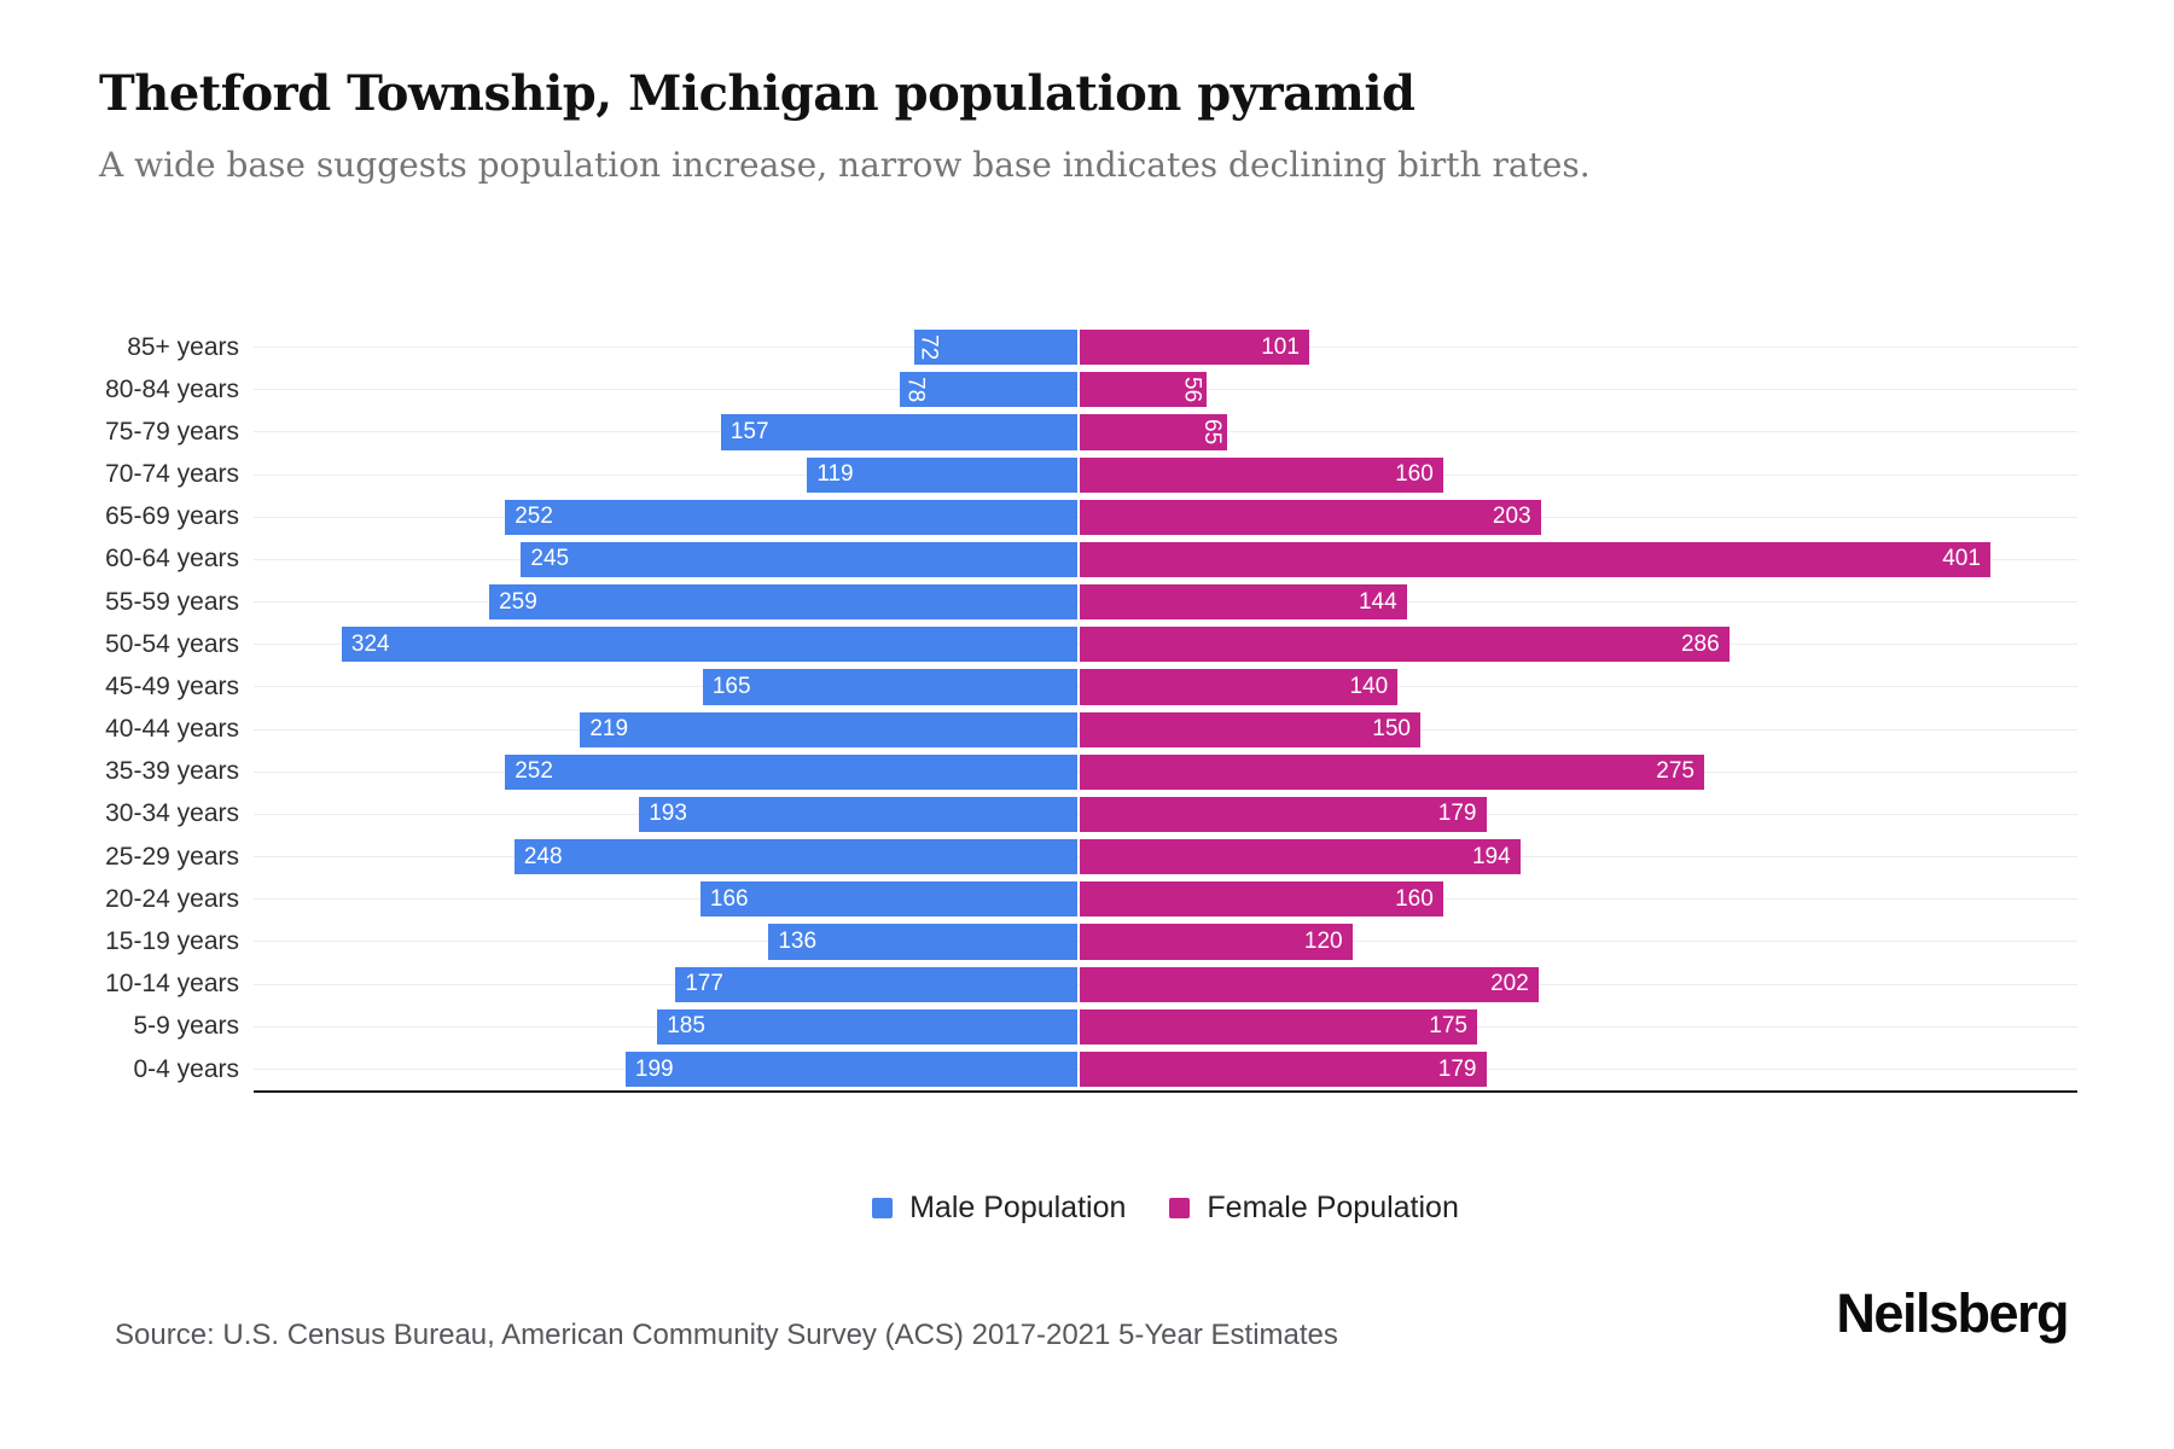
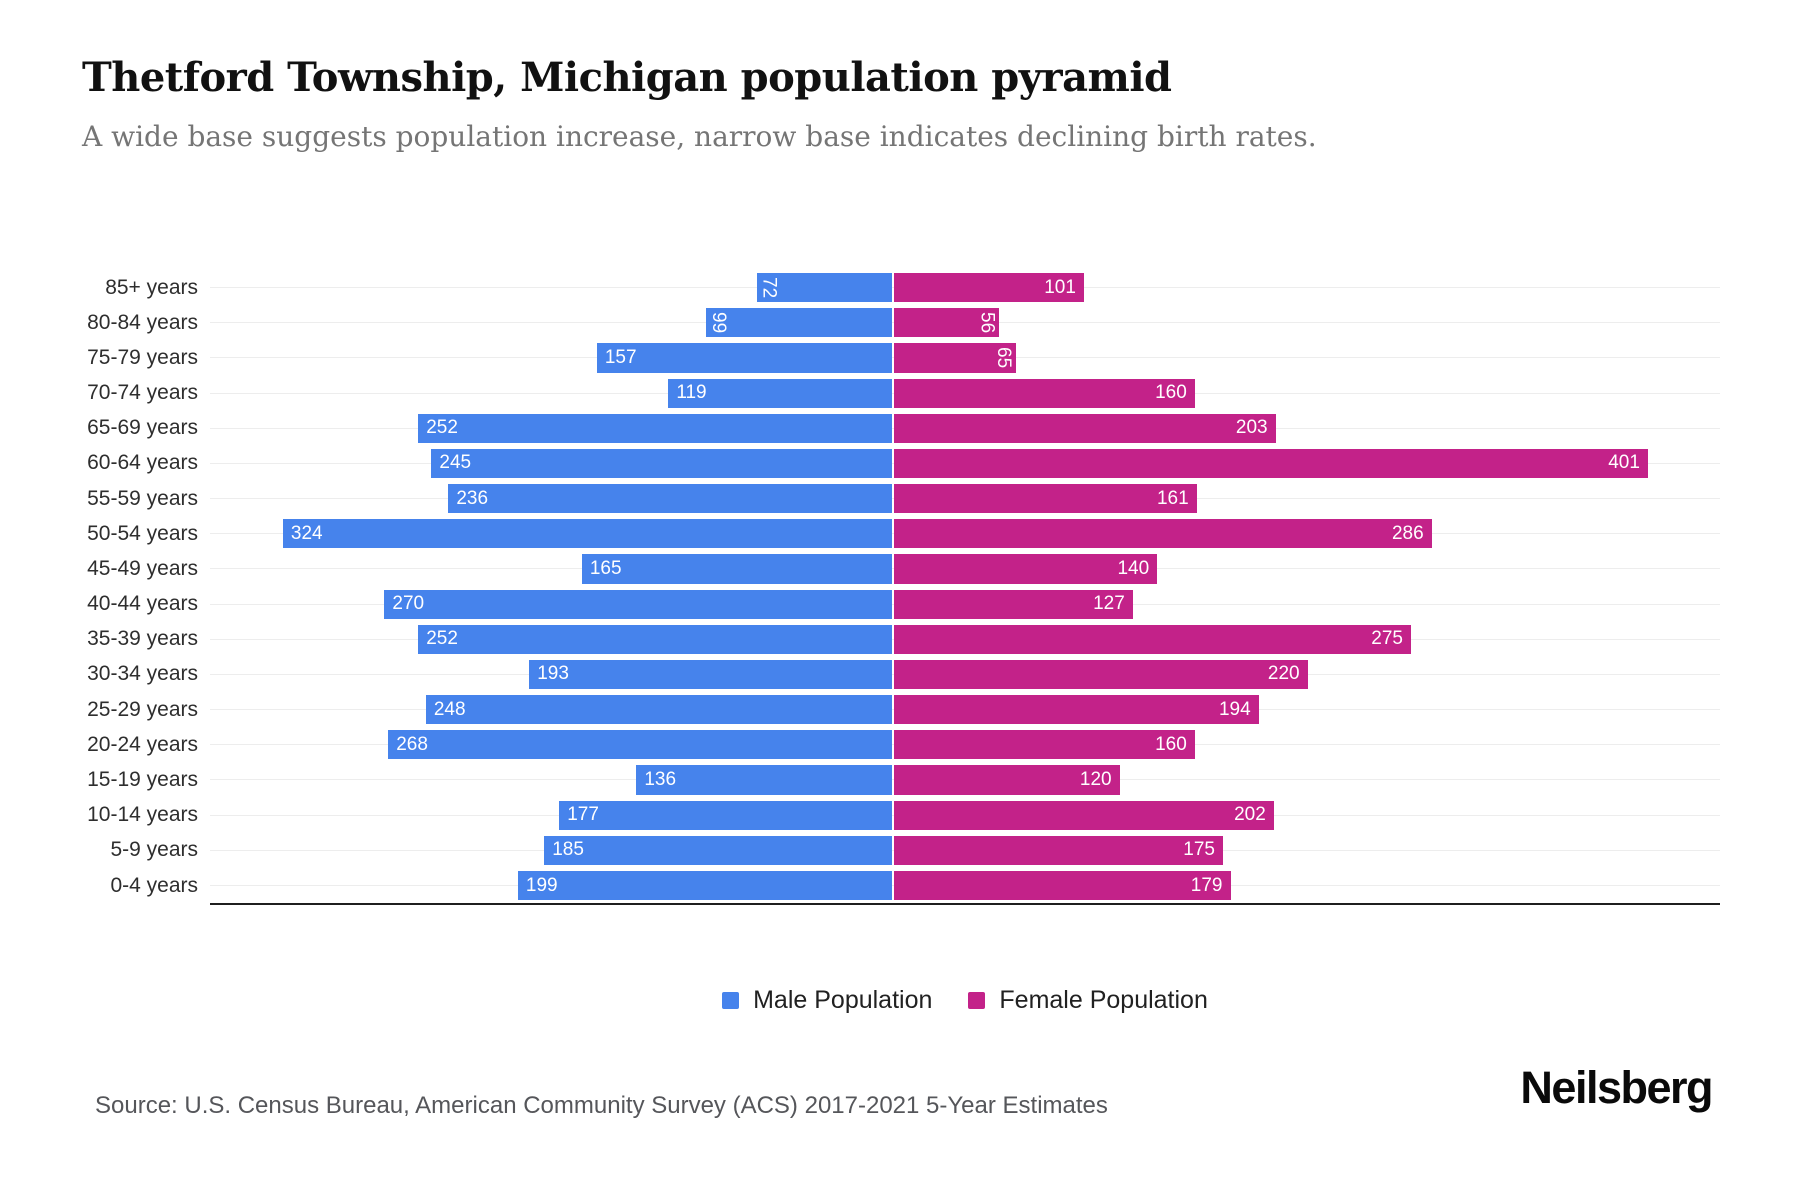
Male Population/80-84 years: 78 -> 99
Male Population/55-59 years: 259 -> 236
Female Population/55-59 years: 144 -> 161
Male Population/40-44 years: 219 -> 270
Female Population/40-44 years: 150 -> 127
Female Population/30-34 years: 179 -> 220
Male Population/20-24 years: 166 -> 268
